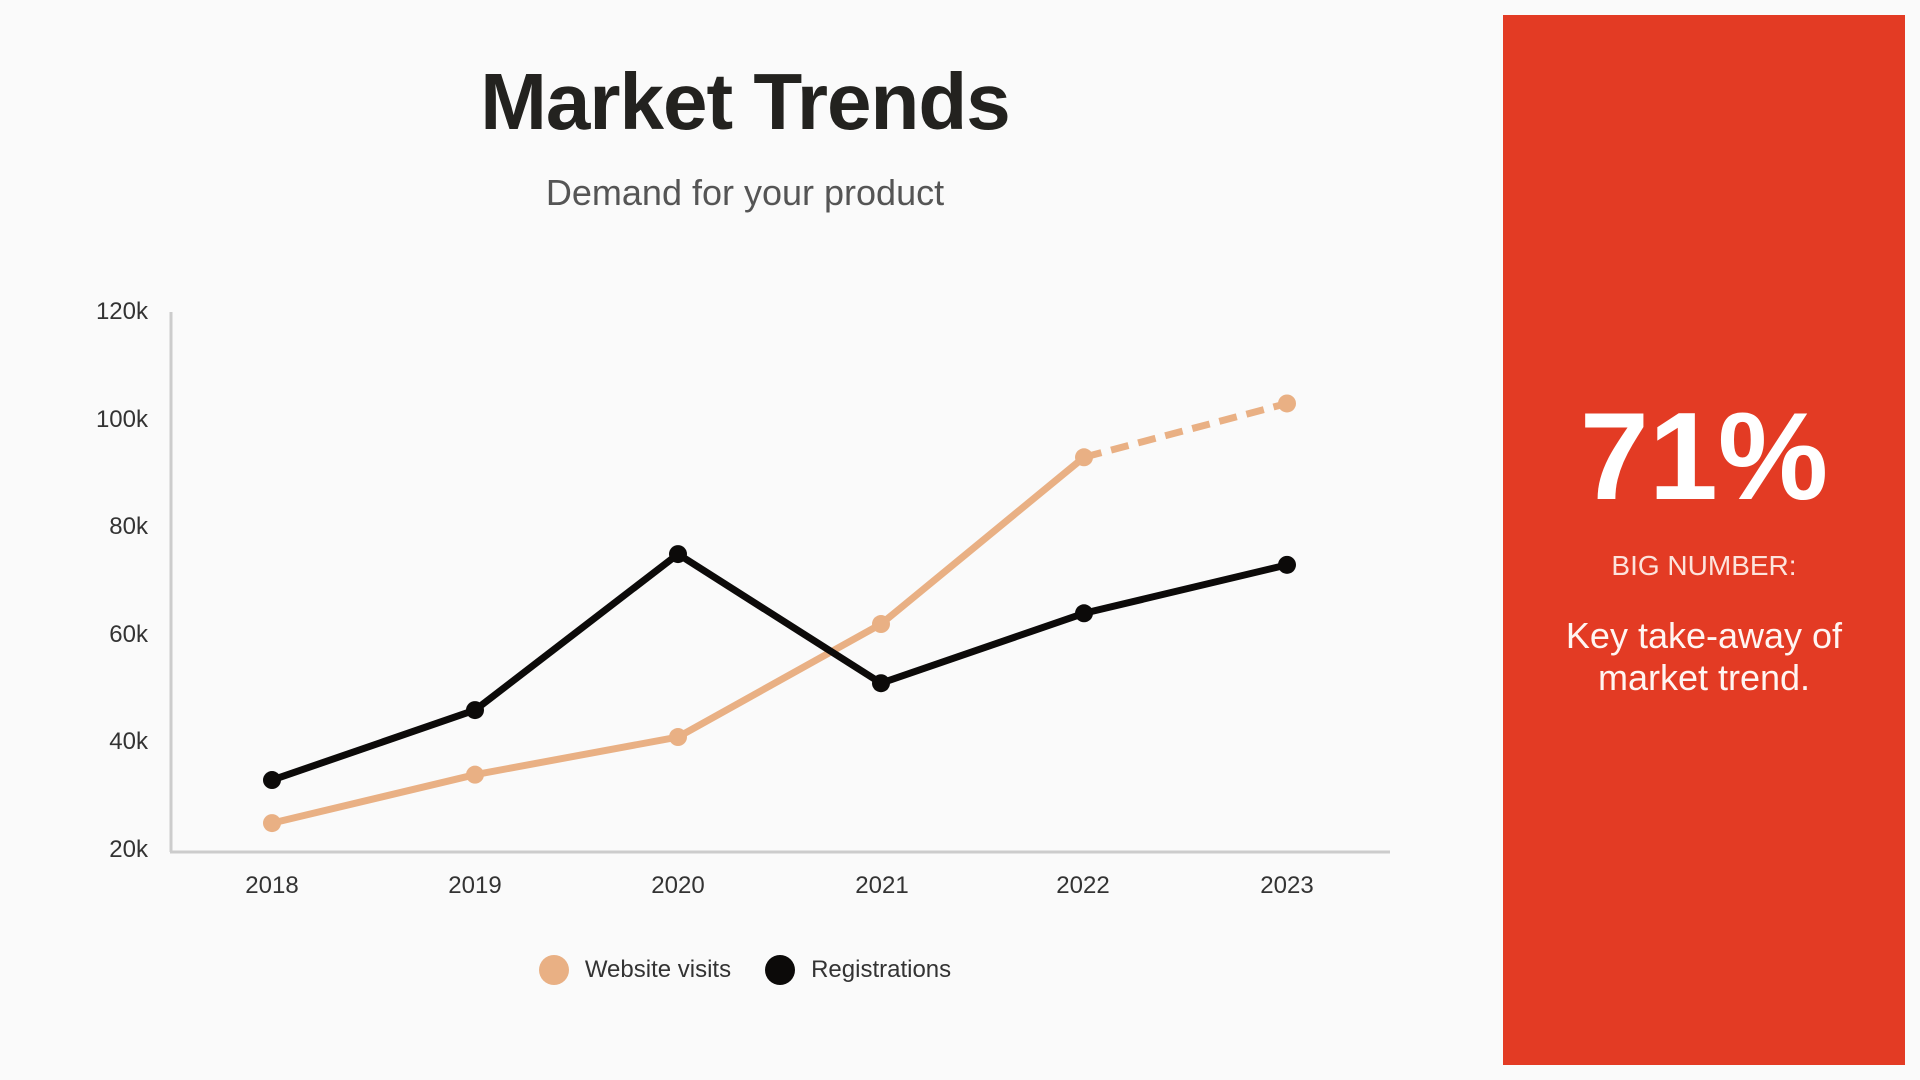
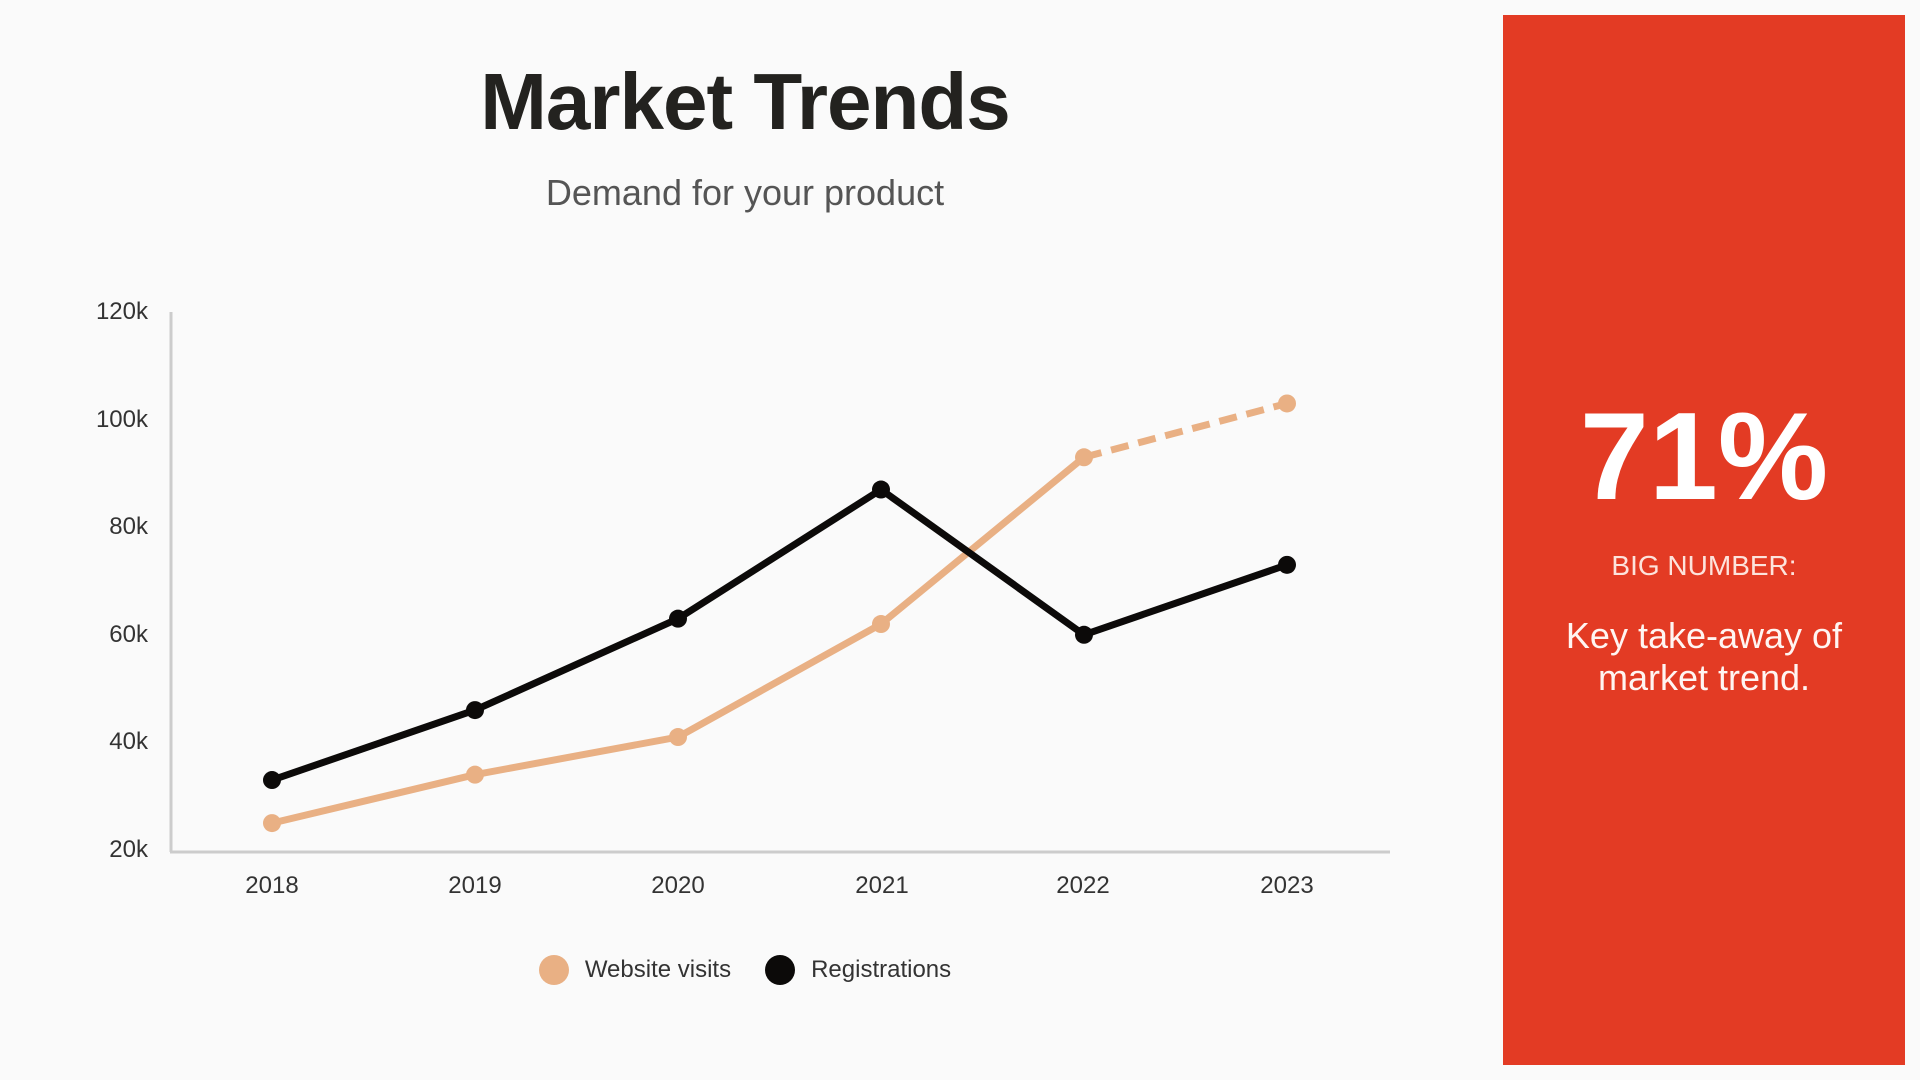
Registrations/2020: 75k -> 63k
Registrations/2021: 51k -> 87k
Registrations/2022: 64k -> 60k
